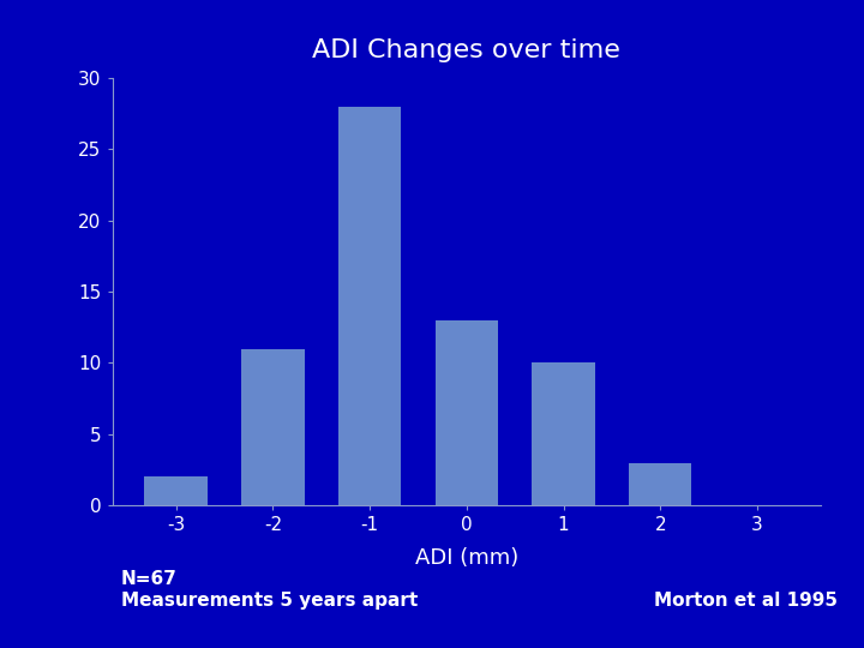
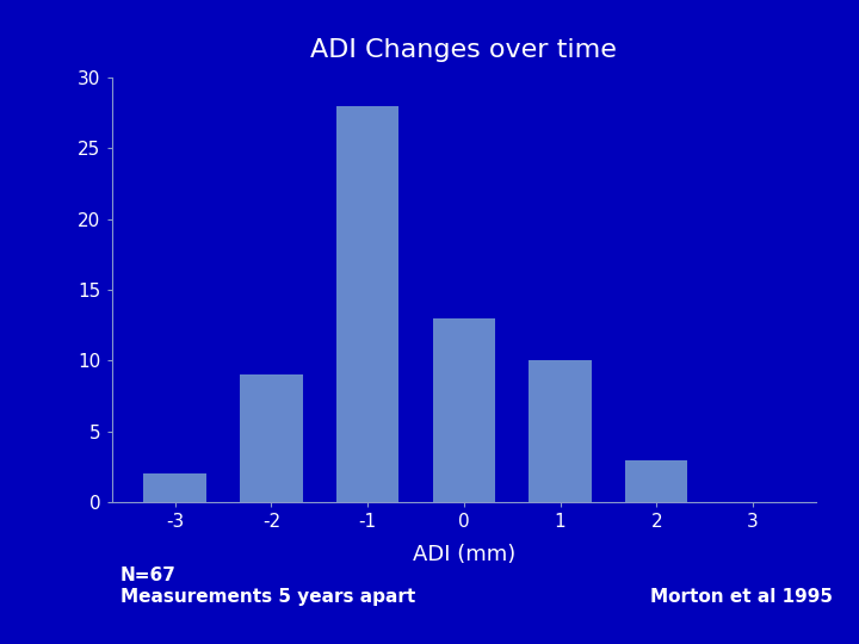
-2: 11 -> 9
